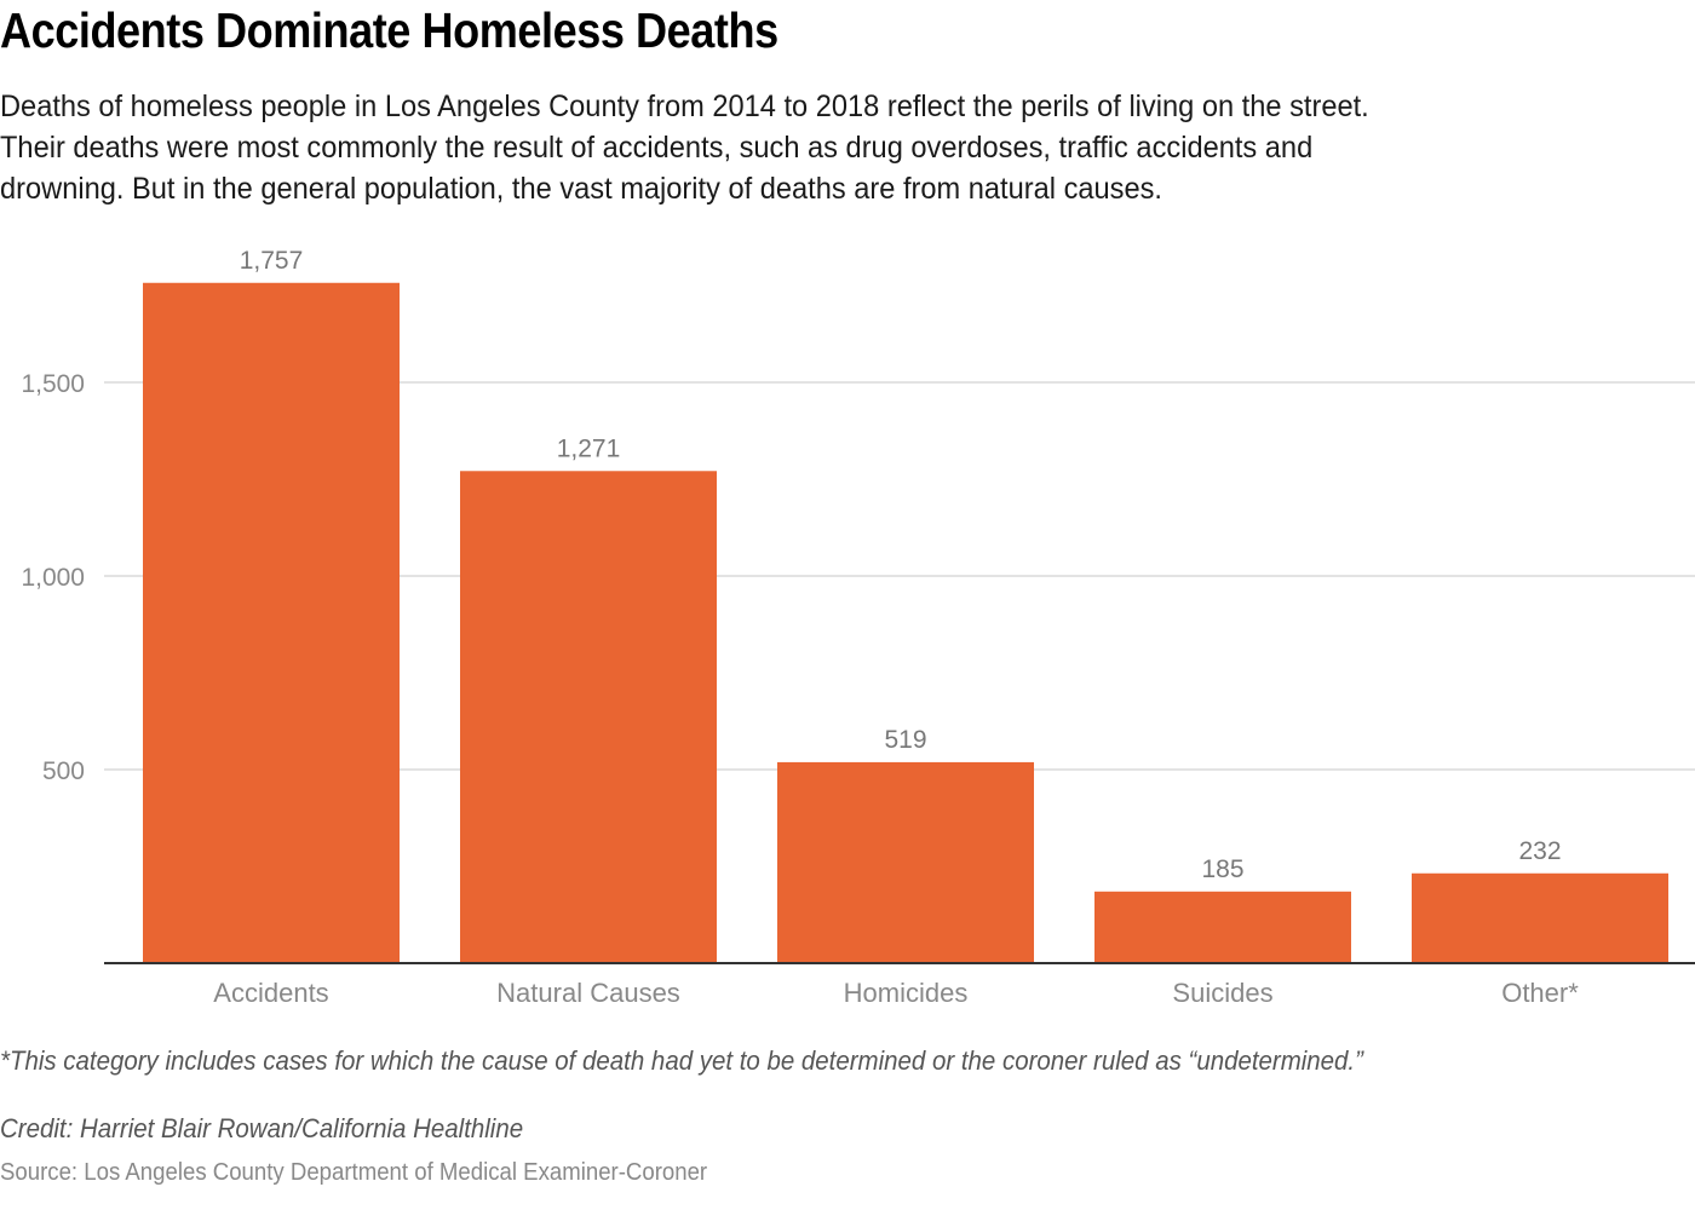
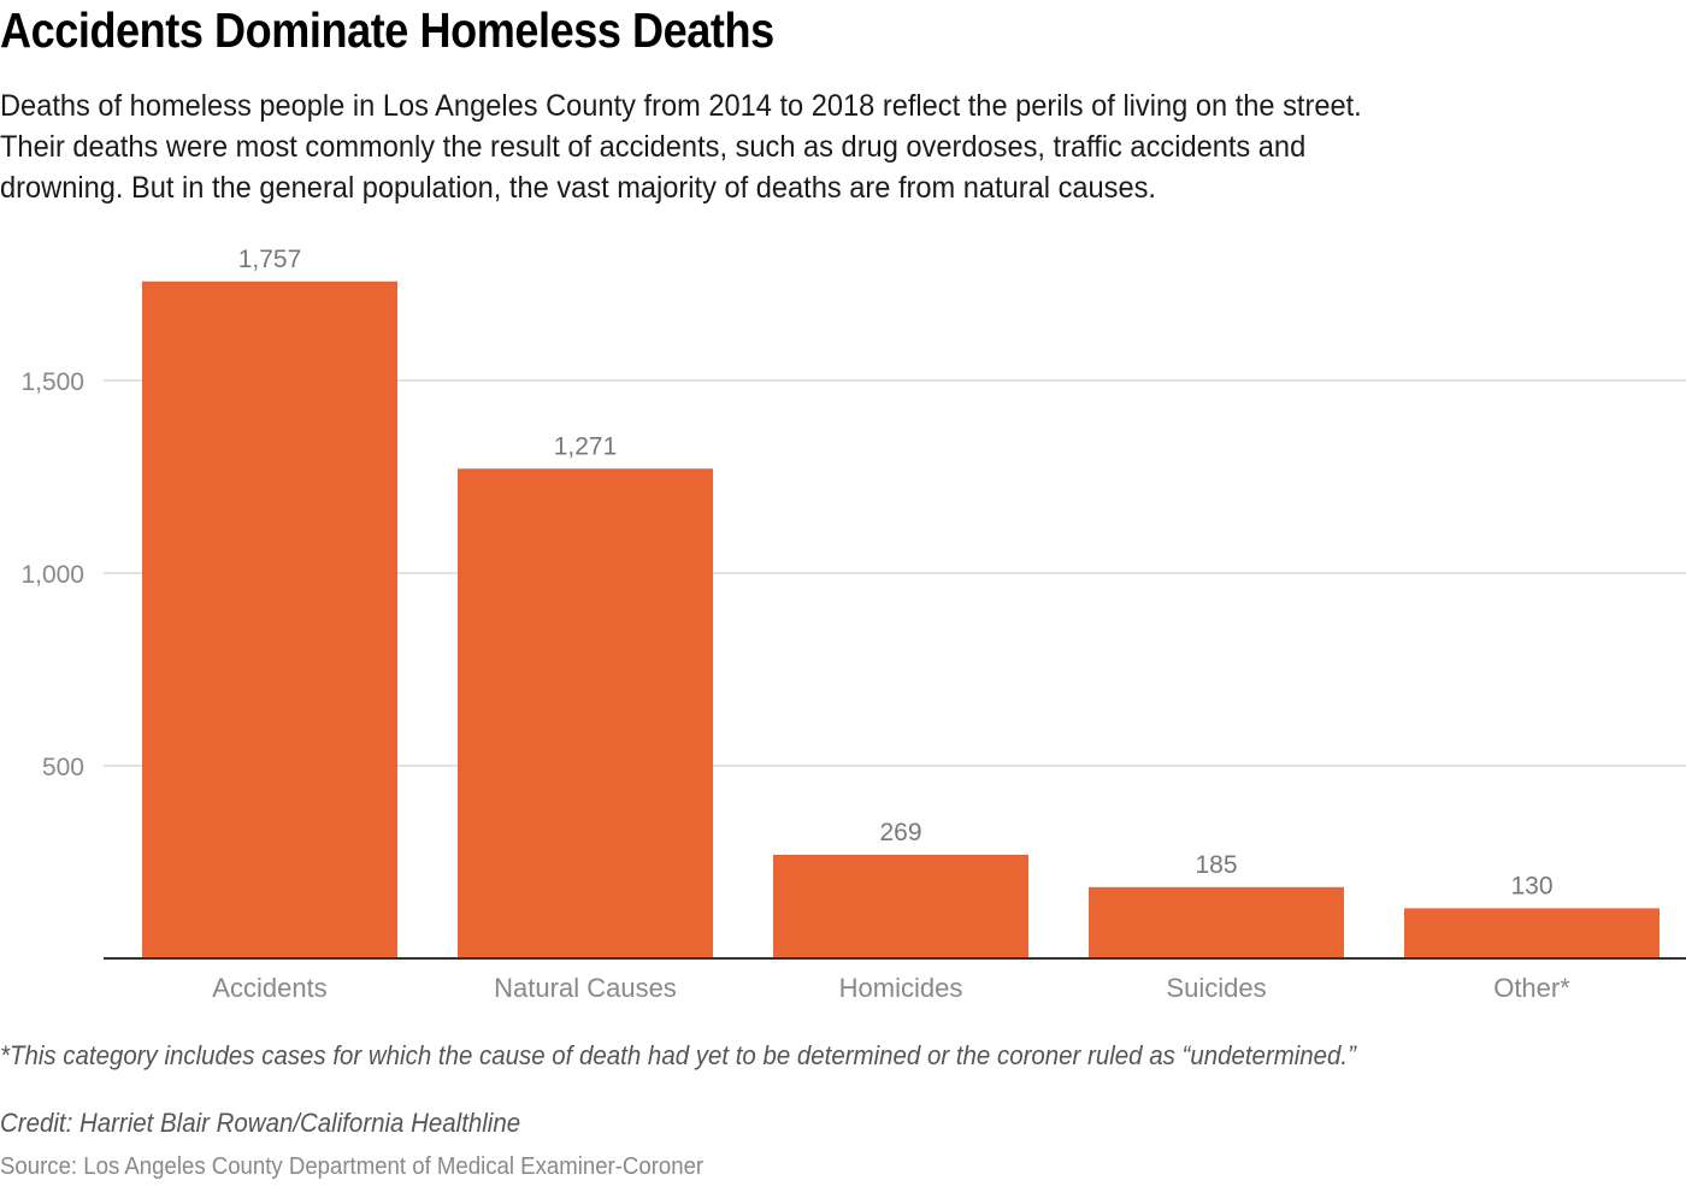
Homicides: 519 -> 269
Other*: 232 -> 130
